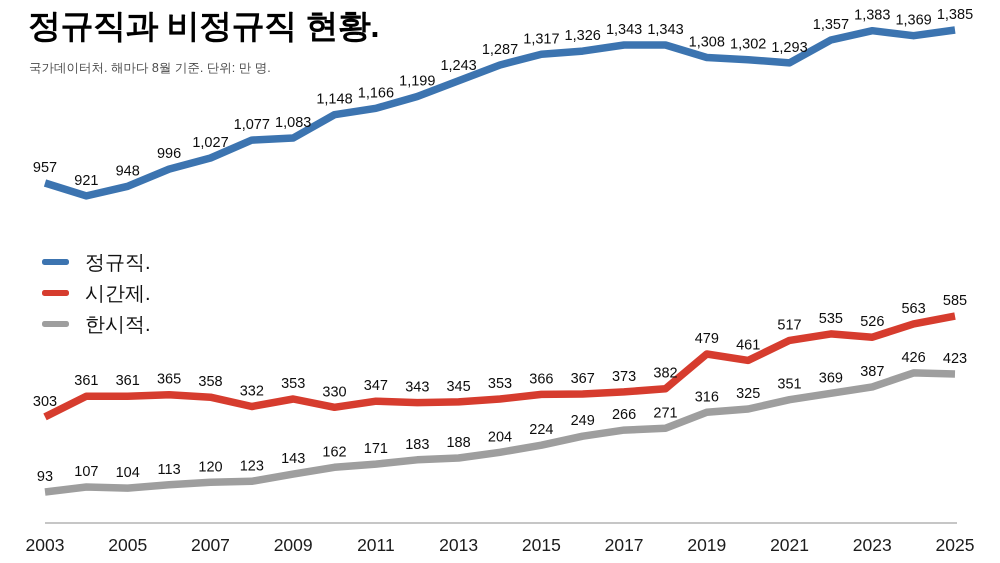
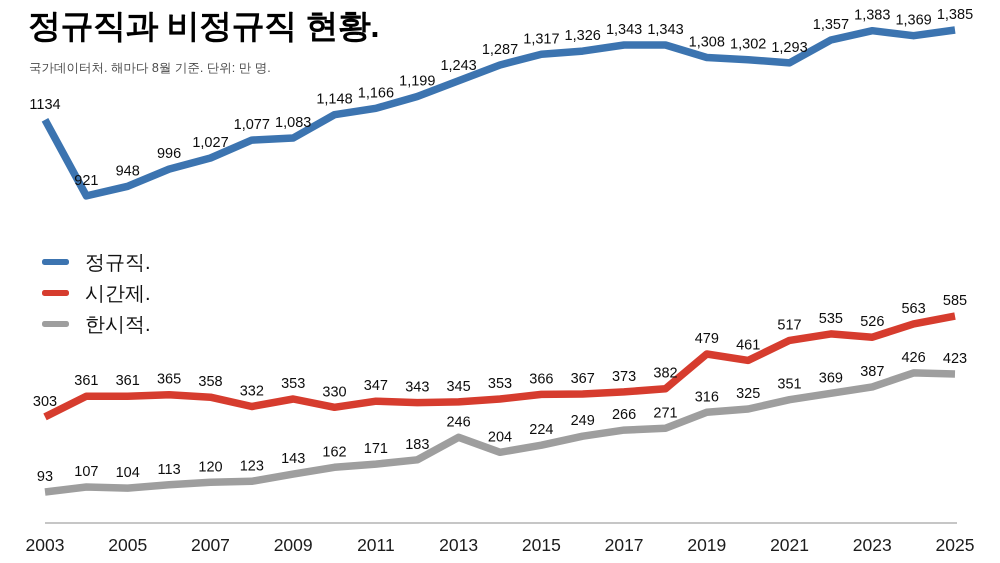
정규직./2003: 957 -> 1134
한시적./2013: 188 -> 246
